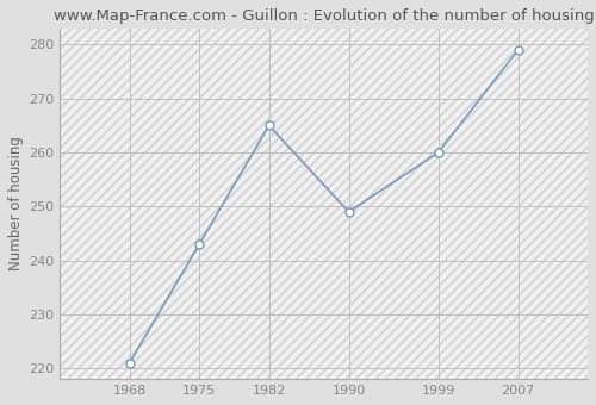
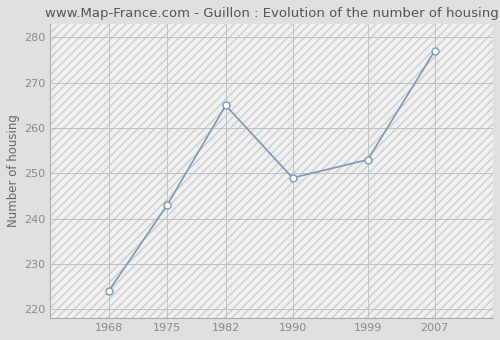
1968: 221 -> 224
1999: 260 -> 253
2007: 279 -> 277
